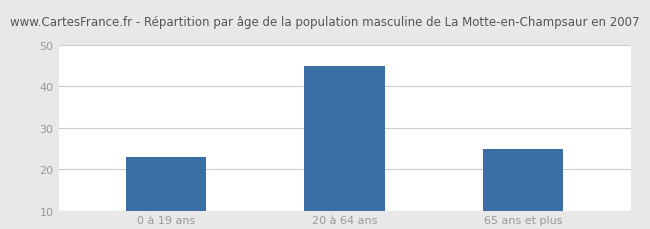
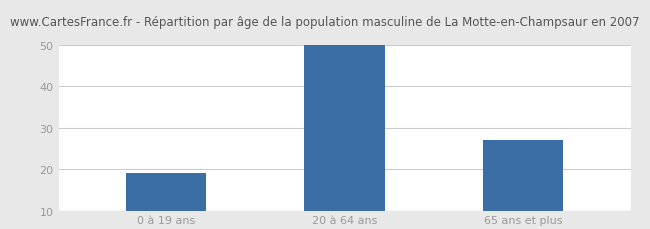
0 à 19 ans: 23 -> 19
20 à 64 ans: 45 -> 50
65 ans et plus: 25 -> 27
